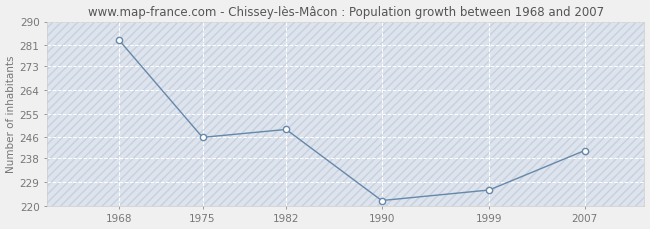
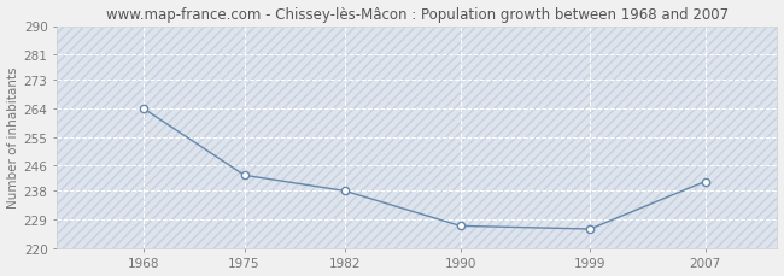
1968: 283 -> 264
1975: 246 -> 243
1982: 249 -> 238
1990: 222 -> 227
